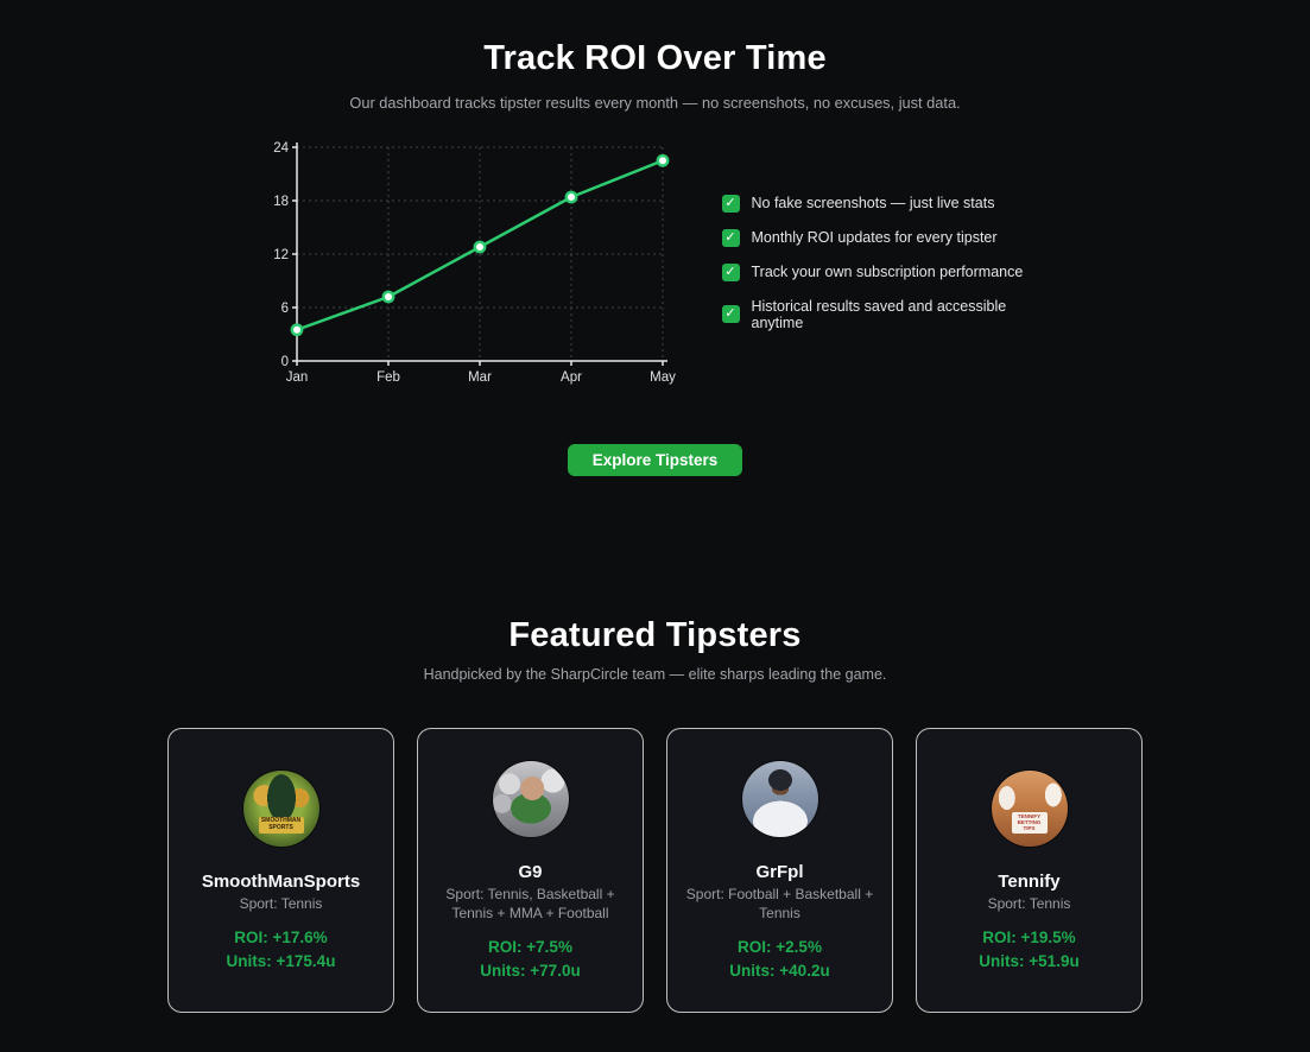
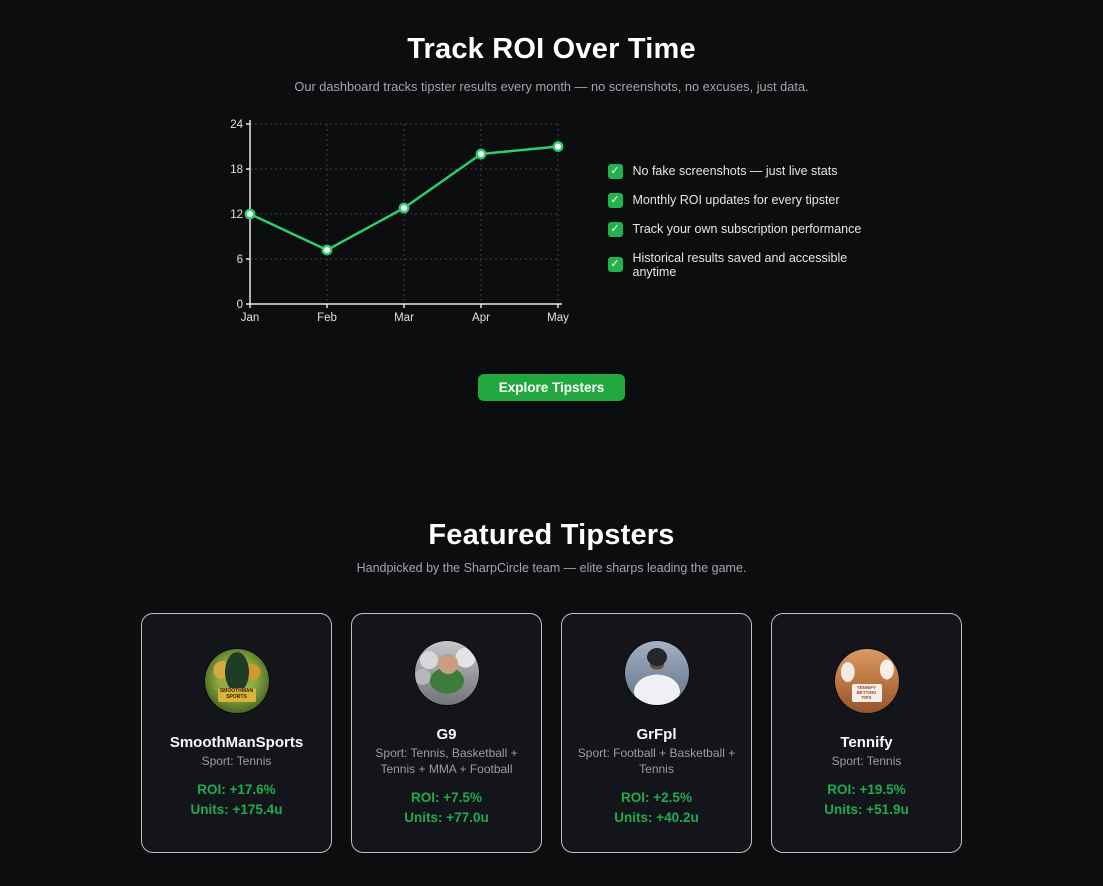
Jan: 4 -> 12
Apr: 18 -> 20
May: 22 -> 21
